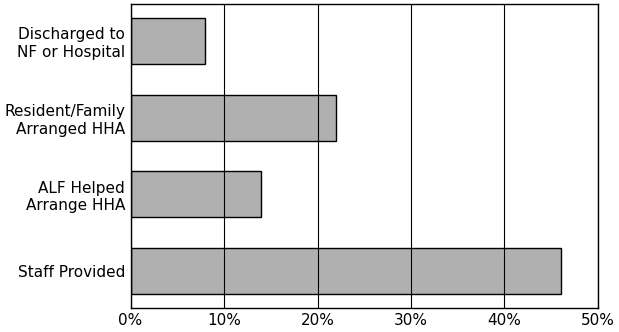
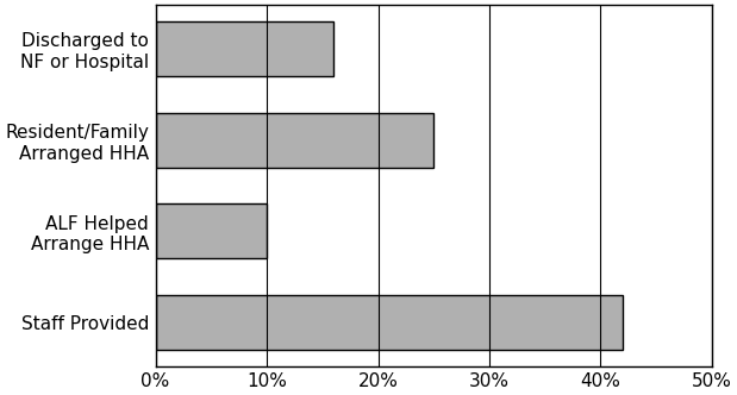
Discharged to NF or Hospital: 8% -> 16%
Resident/Family Arranged HHA: 22% -> 25%
ALF Helped Arrange HHA: 14% -> 10%
Staff Provided: 46% -> 42%
